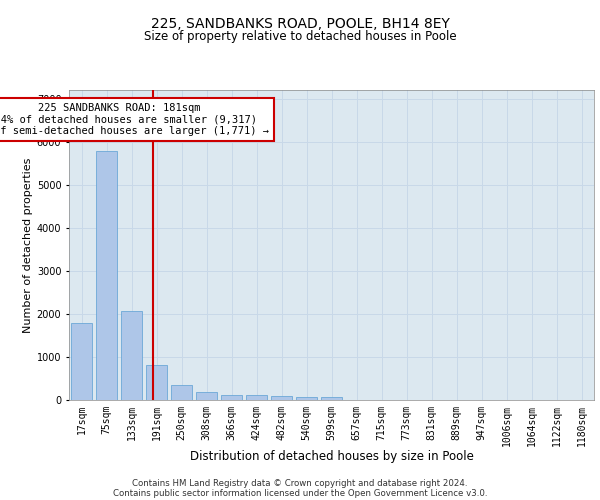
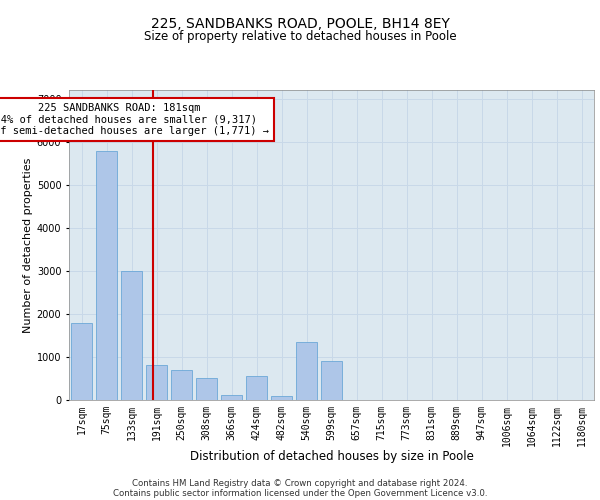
133sqm: 2060 -> 3000
250sqm: 340 -> 700
308sqm: 180 -> 500
424sqm: 100 -> 550
540sqm: 80 -> 1350
599sqm: 70 -> 900
